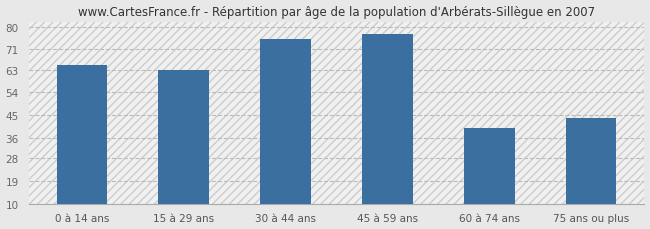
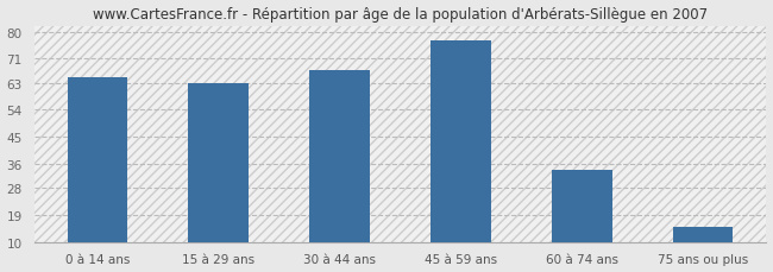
30 à 44 ans: 75 -> 67
60 à 74 ans: 40 -> 34
75 ans ou plus: 44 -> 15
